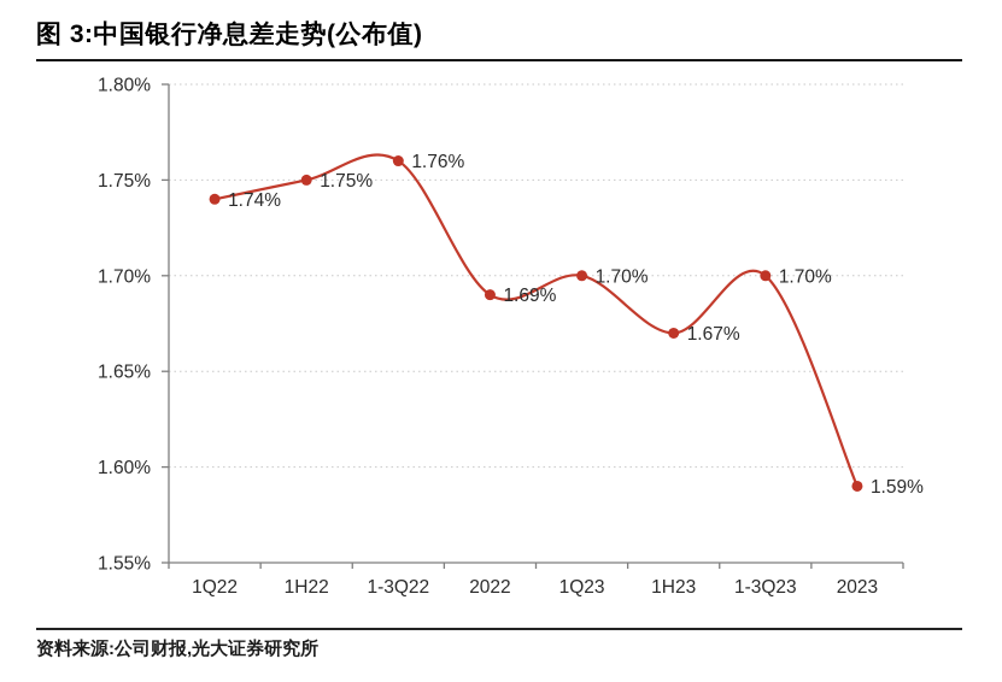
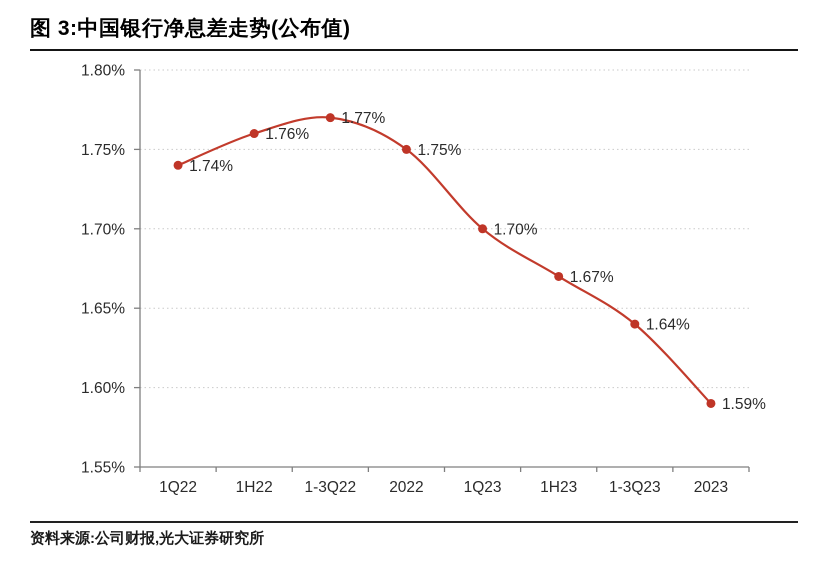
1H22: 1.75% -> 1.76%
1-3Q22: 1.76% -> 1.77%
2022: 1.69% -> 1.75%
1-3Q23: 1.70% -> 1.64%
